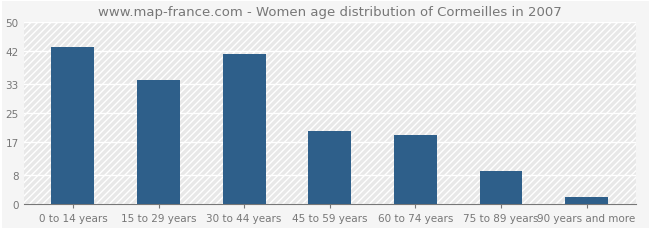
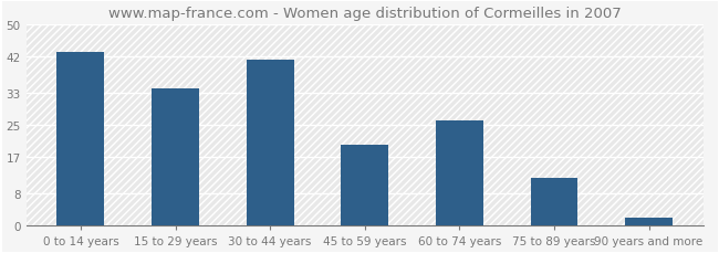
60 to 74 years: 19 -> 26
75 to 89 years: 9 -> 12
